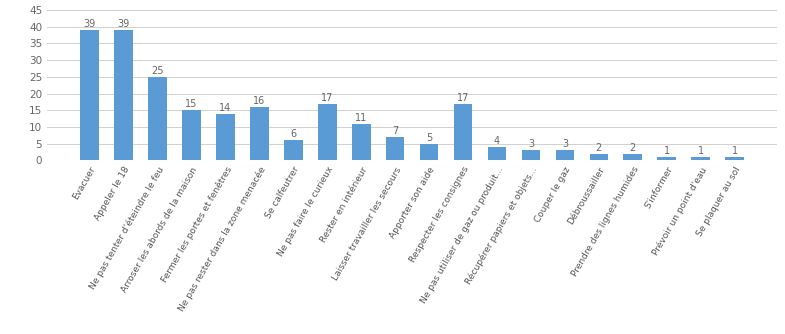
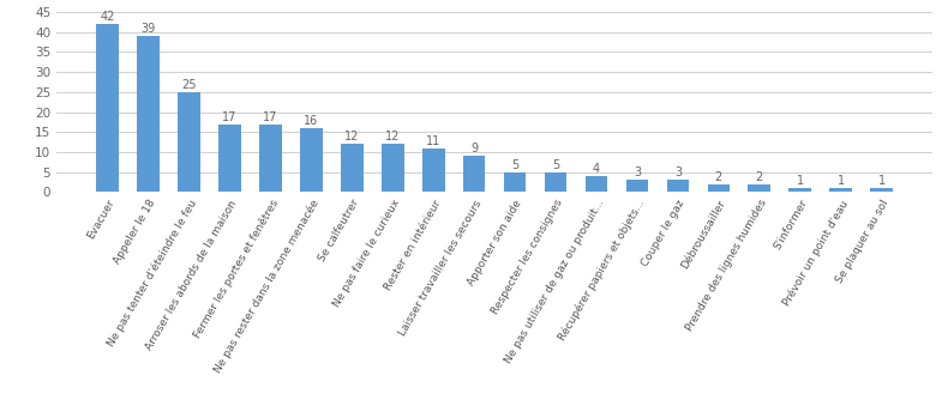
Evacuer: 39 -> 42
Arroser les abords de la maison: 15 -> 17
Fermer les portes et fenêtres: 14 -> 17
Se calfeutrer: 6 -> 12
Ne pas faire le curieux: 17 -> 12
Laisser travailler les secours: 7 -> 9
Respecter les consignes: 17 -> 5
